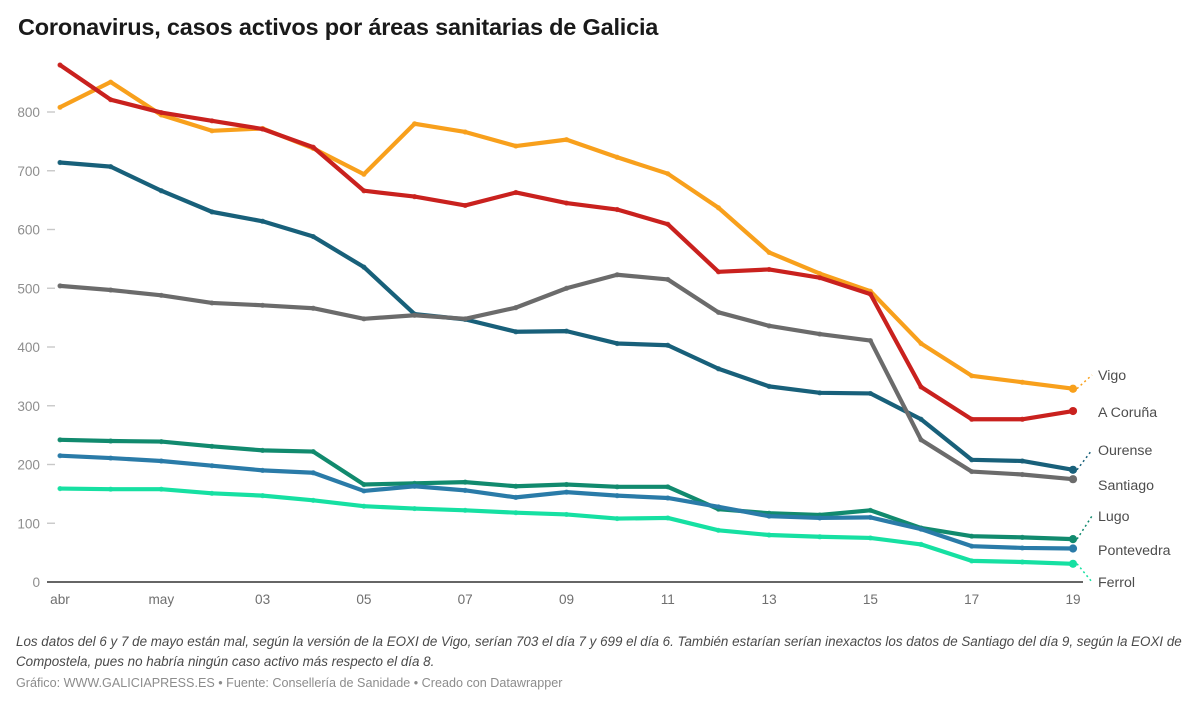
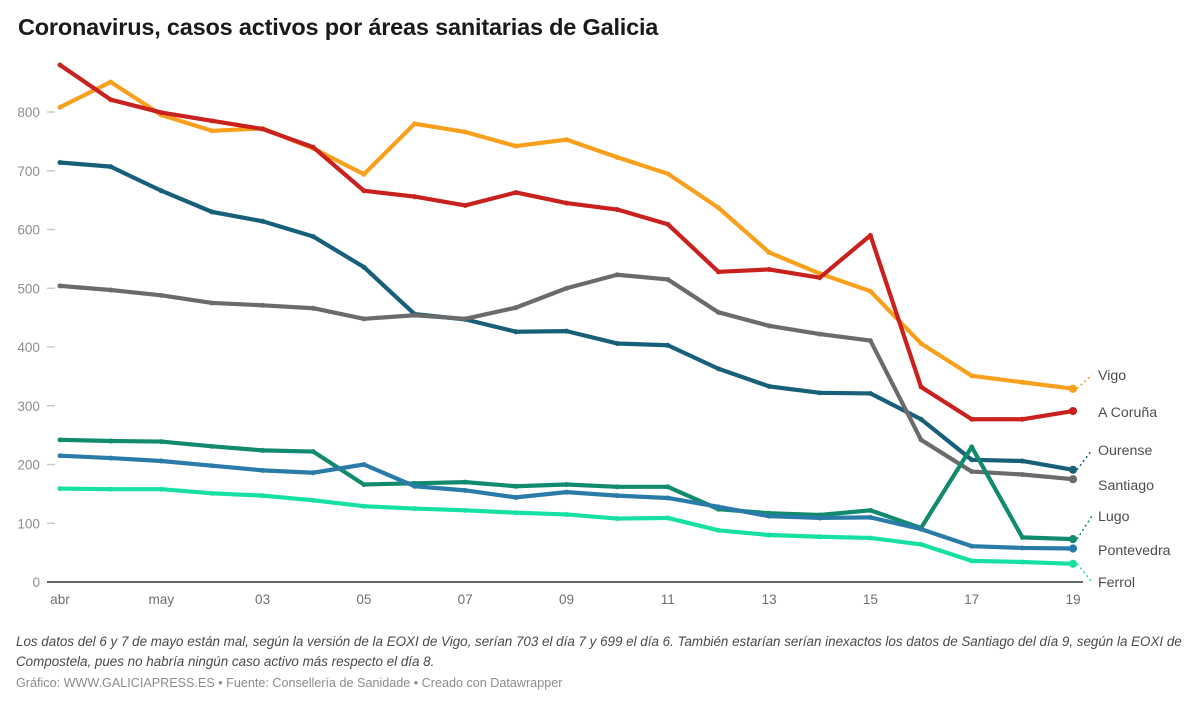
Pontevedra/05: 160 -> 200
A Coruña/15: 490 -> 590
Lugo/17: 80 -> 230
